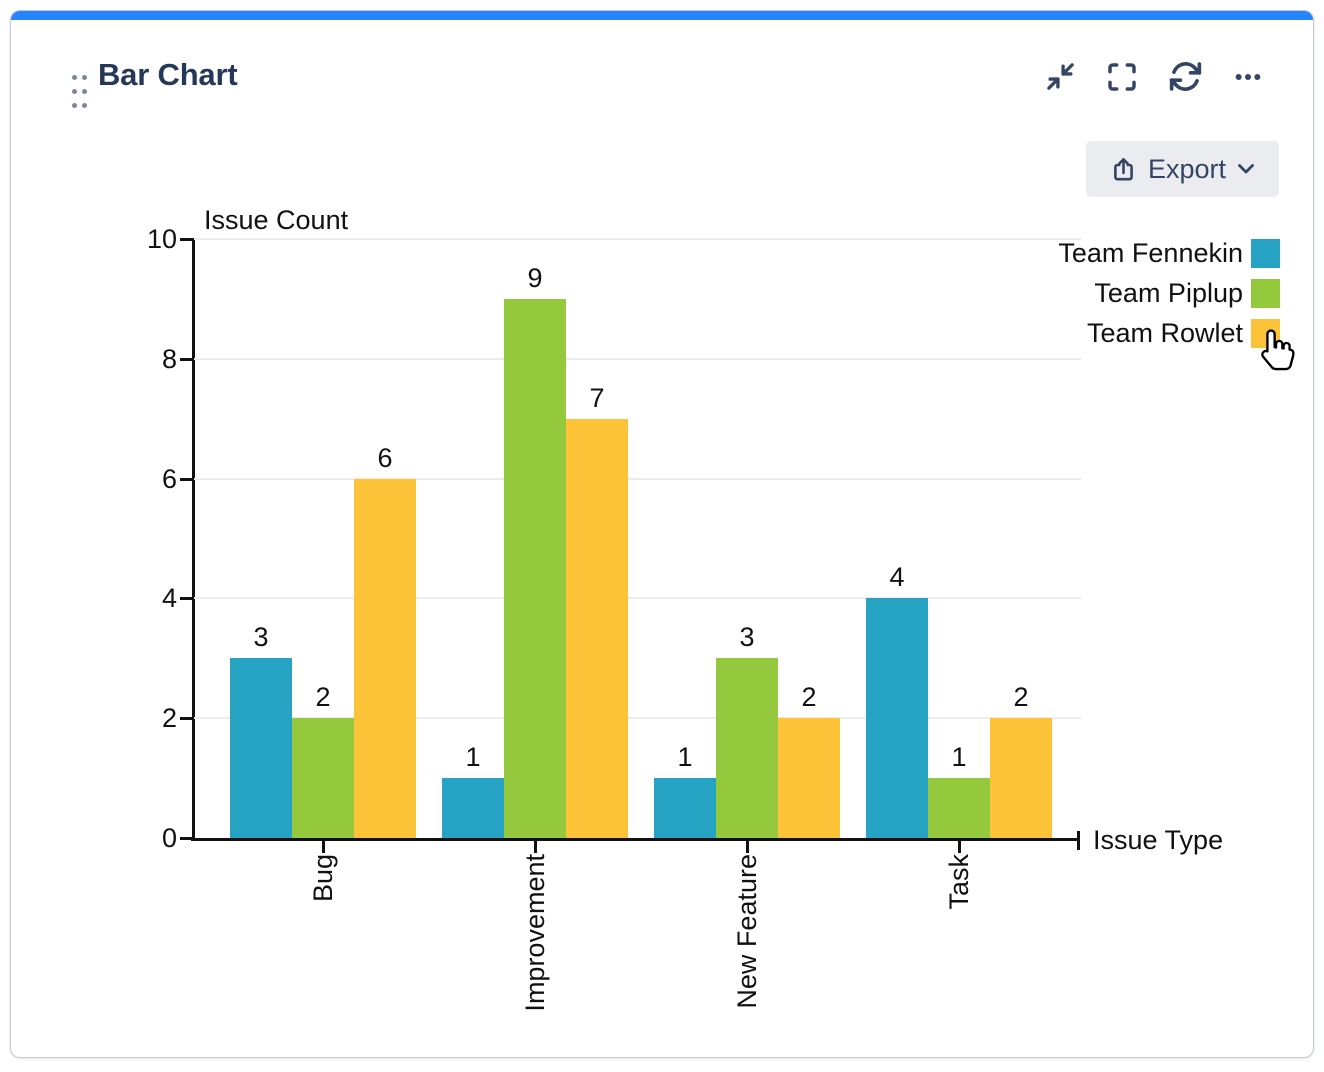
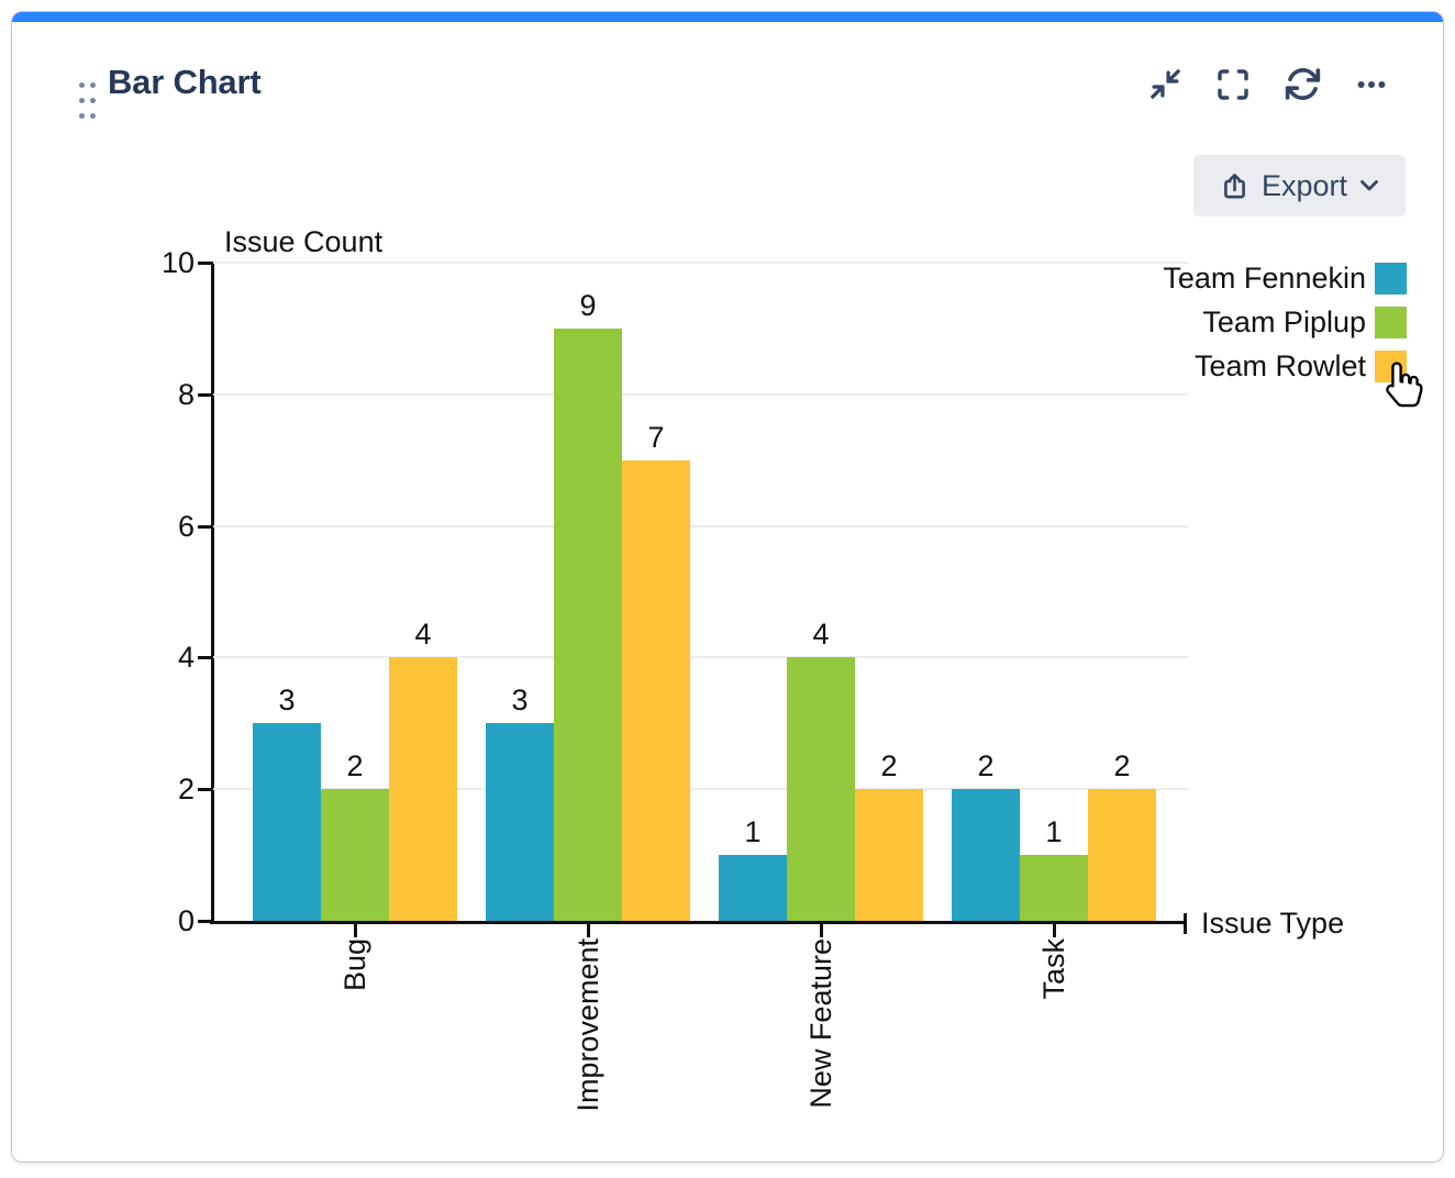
Team Rowlet/Bug: 6 -> 4
Team Fennekin/Improvement: 1 -> 3
Team Piplup/New Feature: 3 -> 4
Team Fennekin/Task: 4 -> 2
